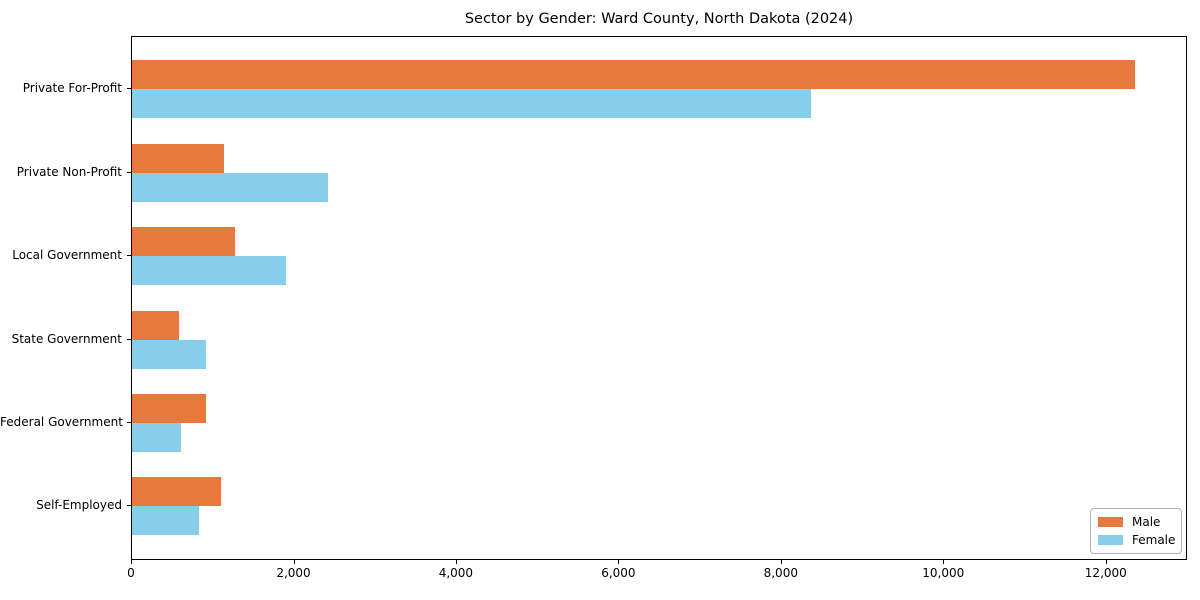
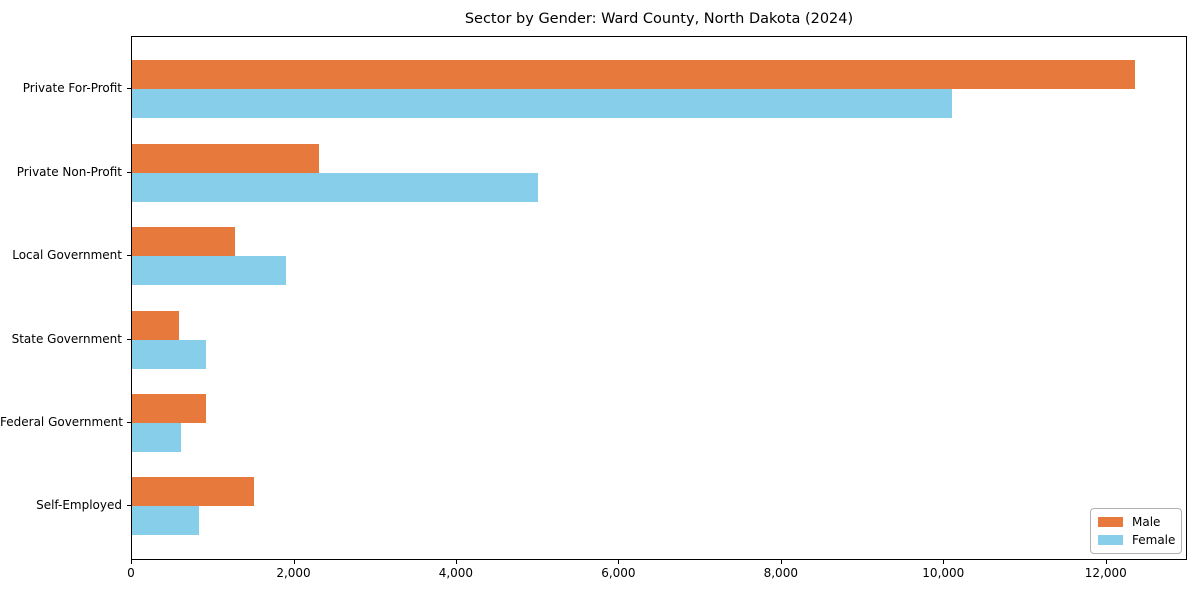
Female/Private For-Profit: 8400 -> 10100
Male/Private Non-Profit: 1100 -> 2300
Female/Private Non-Profit: 2400 -> 5000
Male/Self-Employed: 1100 -> 1500
